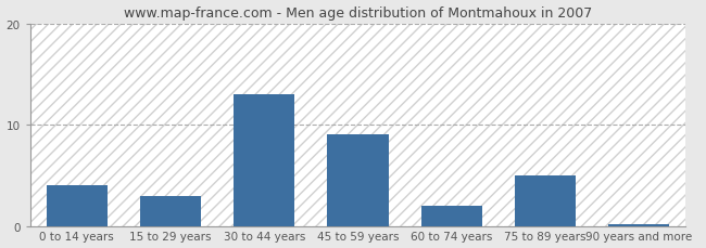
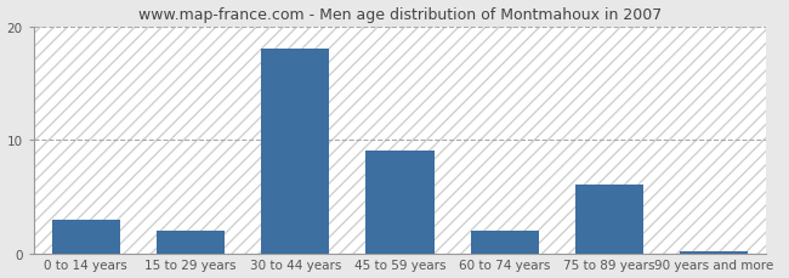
0 to 14 years: 4.0 -> 3.0
15 to 29 years: 3.0 -> 2.0
30 to 44 years: 13.0 -> 18.0
75 to 89 years: 5.0 -> 6.0
